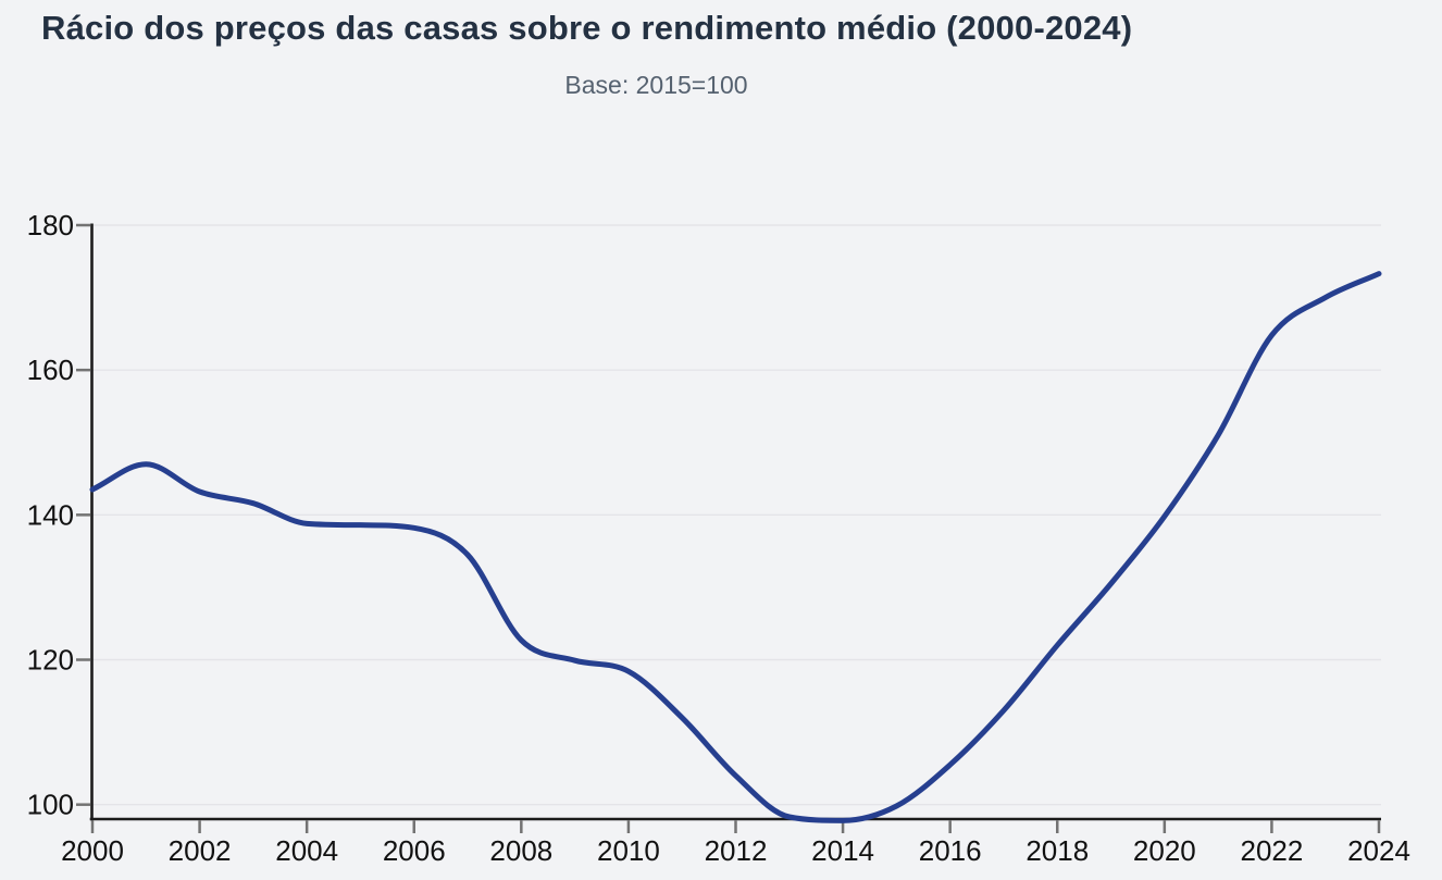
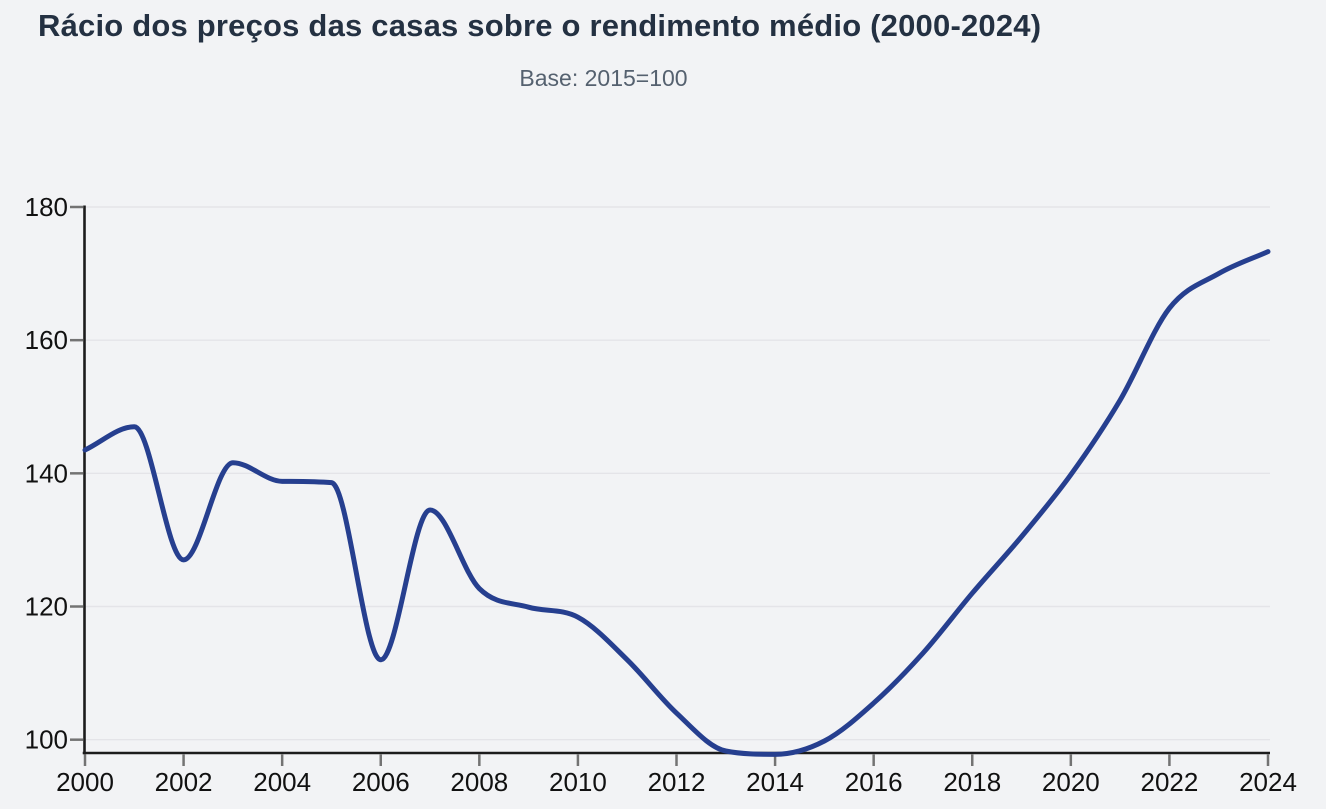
2002: 143 -> 127
2006: 138 -> 112
